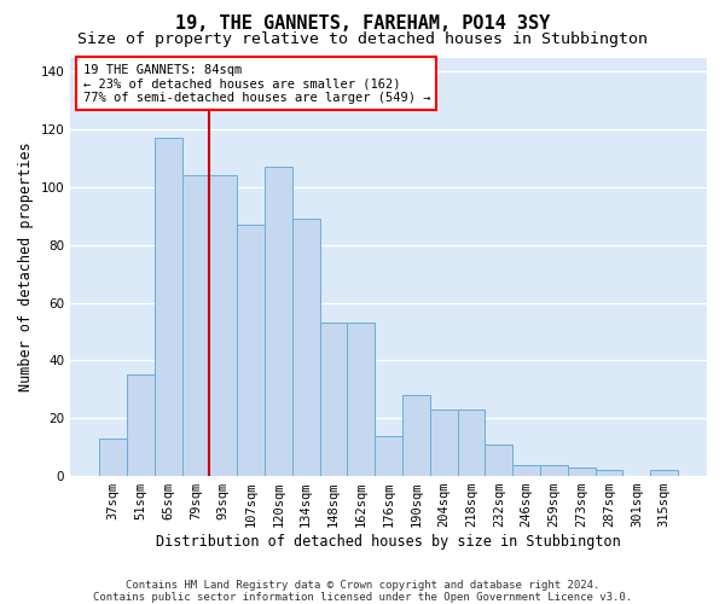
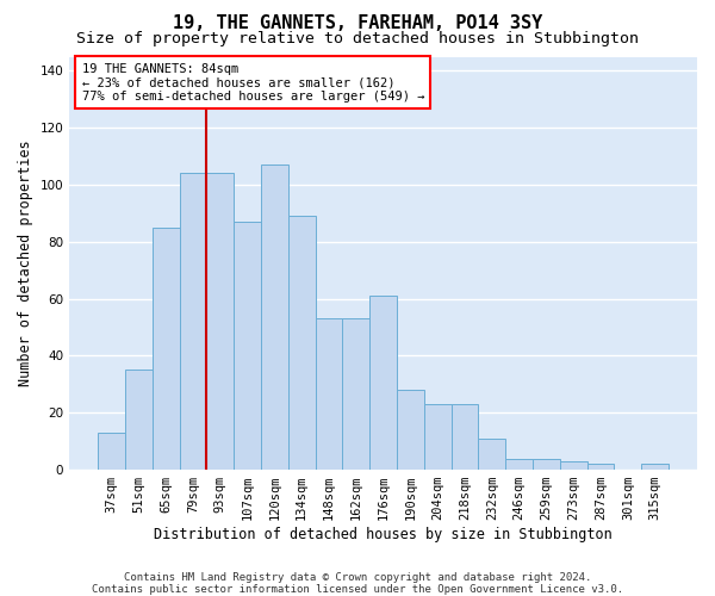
65sqm: 117 -> 85
176sqm: 14 -> 61
